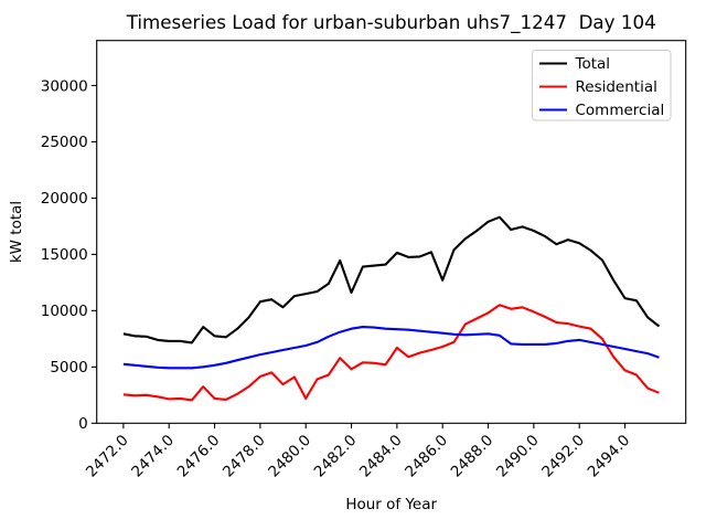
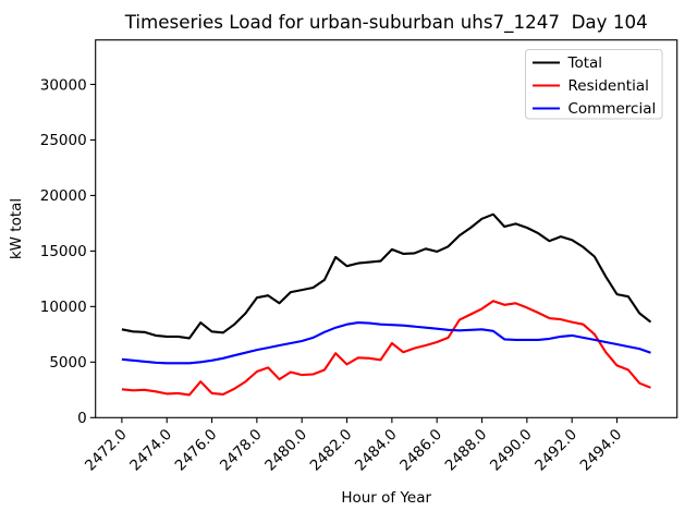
Residential/2480.0: 2200 -> 3800
Total/2482.0: 11600 -> 13600
Total/2486.0: 12700 -> 15000
